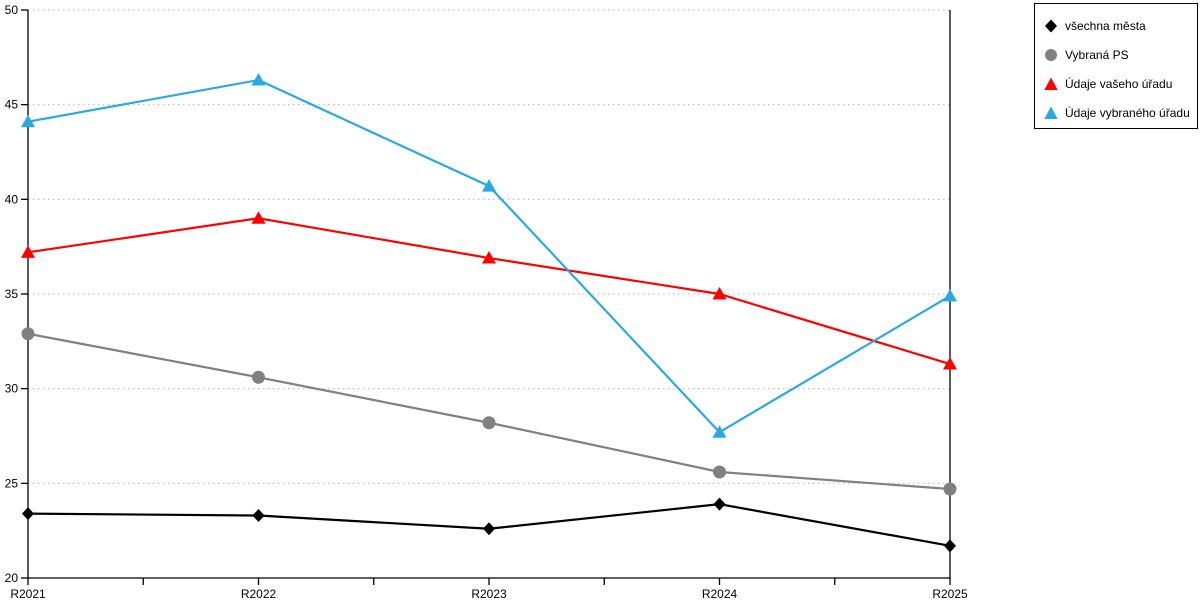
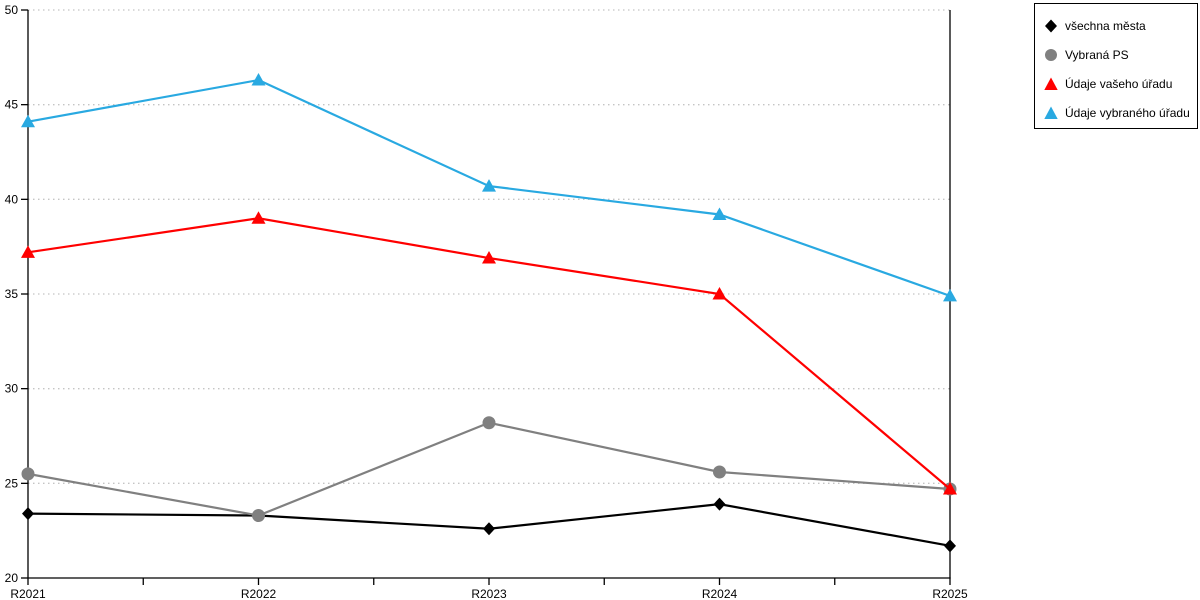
Vybraná PS/R2021: 32.9 -> 25.5
Vybraná PS/R2022: 30.6 -> 23.3
Údaje vybraného úřadu/R2024: 27.7 -> 39.2
Údaje vašeho úřadu/R2025: 31.3 -> 24.7
